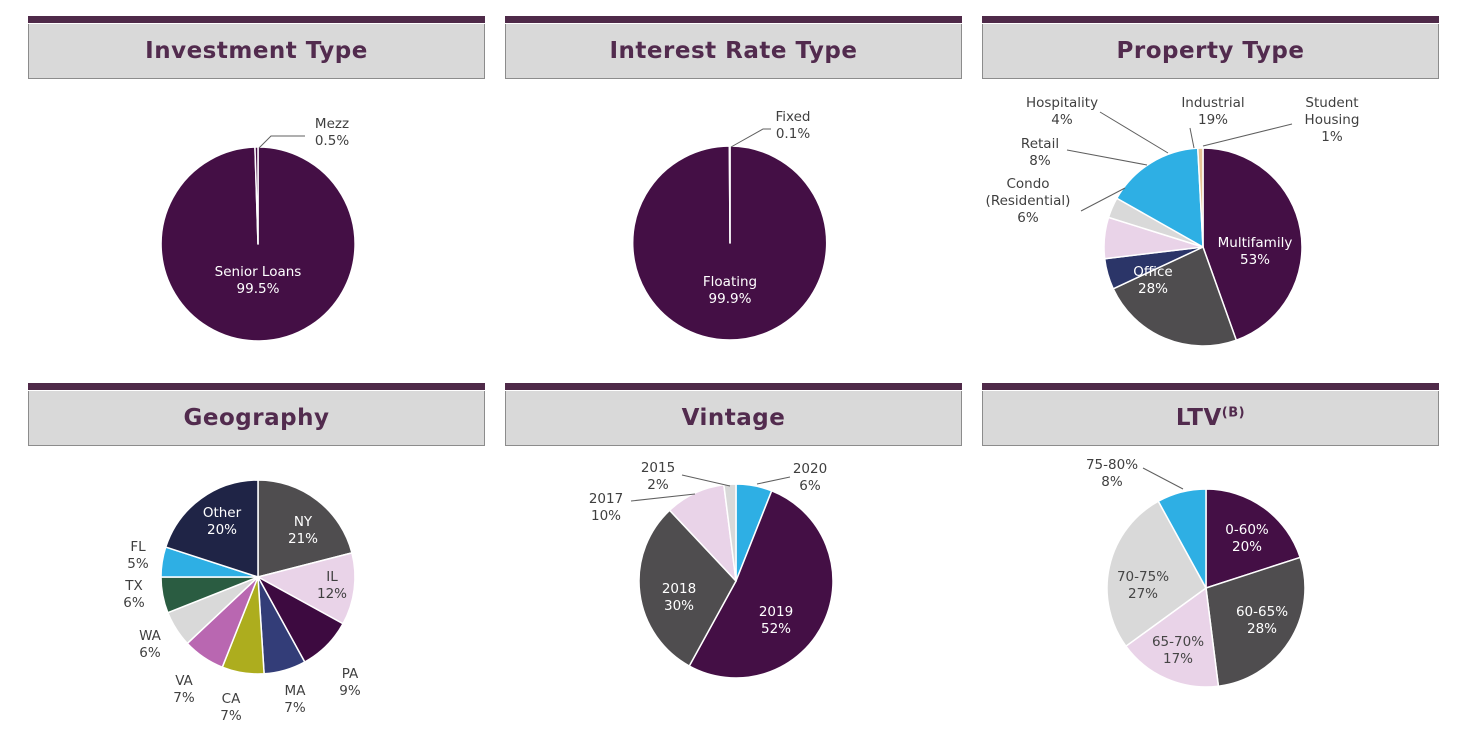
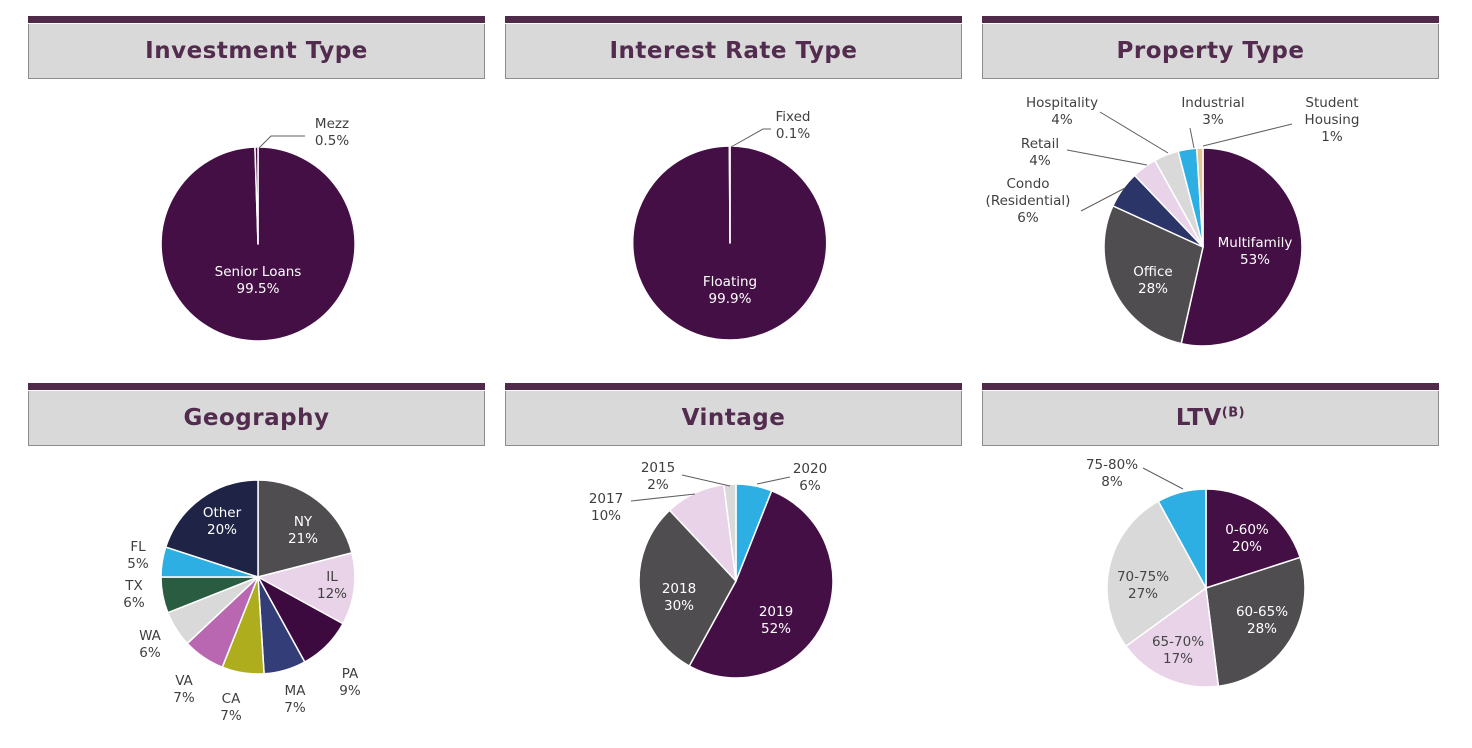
Property Type/Retail: 8% -> 4%
Property Type/Industrial: 19% -> 3%
